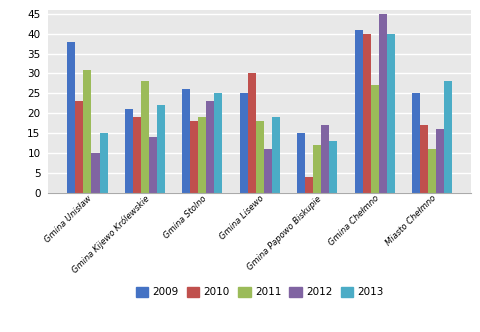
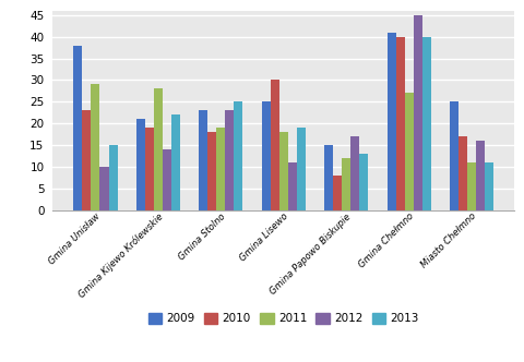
2011/Gmina Unisław: 31 -> 29
2009/Gmina Stolno: 26 -> 23
2010/Gmina Papowo Biskupie: 4 -> 8
2013/Miasto Chełmno: 28 -> 11
